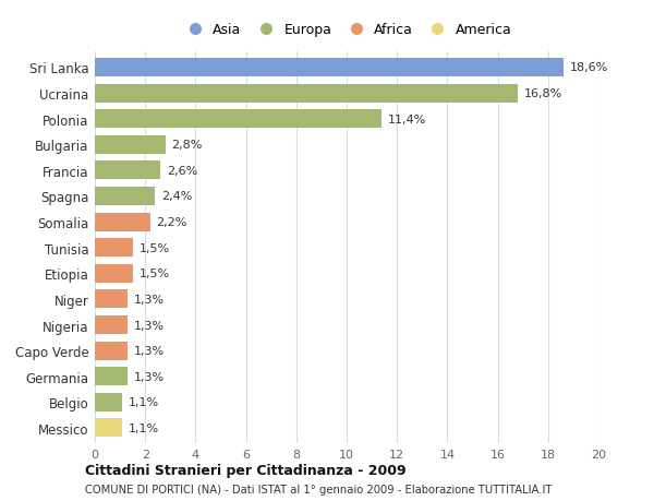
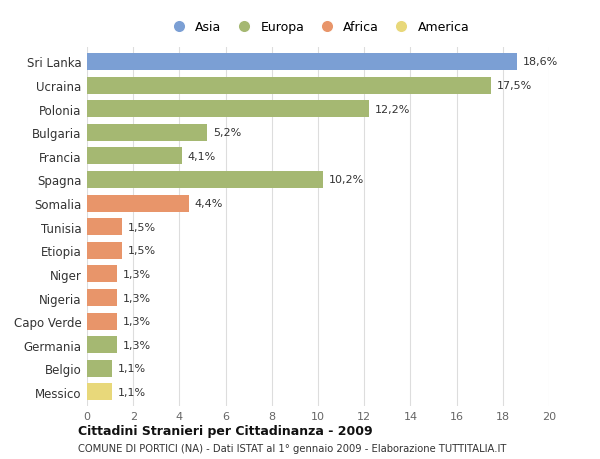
Ucraina: 16,8% -> 17,5%
Polonia: 11,4% -> 12,2%
Bulgaria: 2,8% -> 5,2%
Francia: 2,6% -> 4,1%
Spagna: 2,4% -> 10,2%
Somalia: 2,2% -> 4,4%
